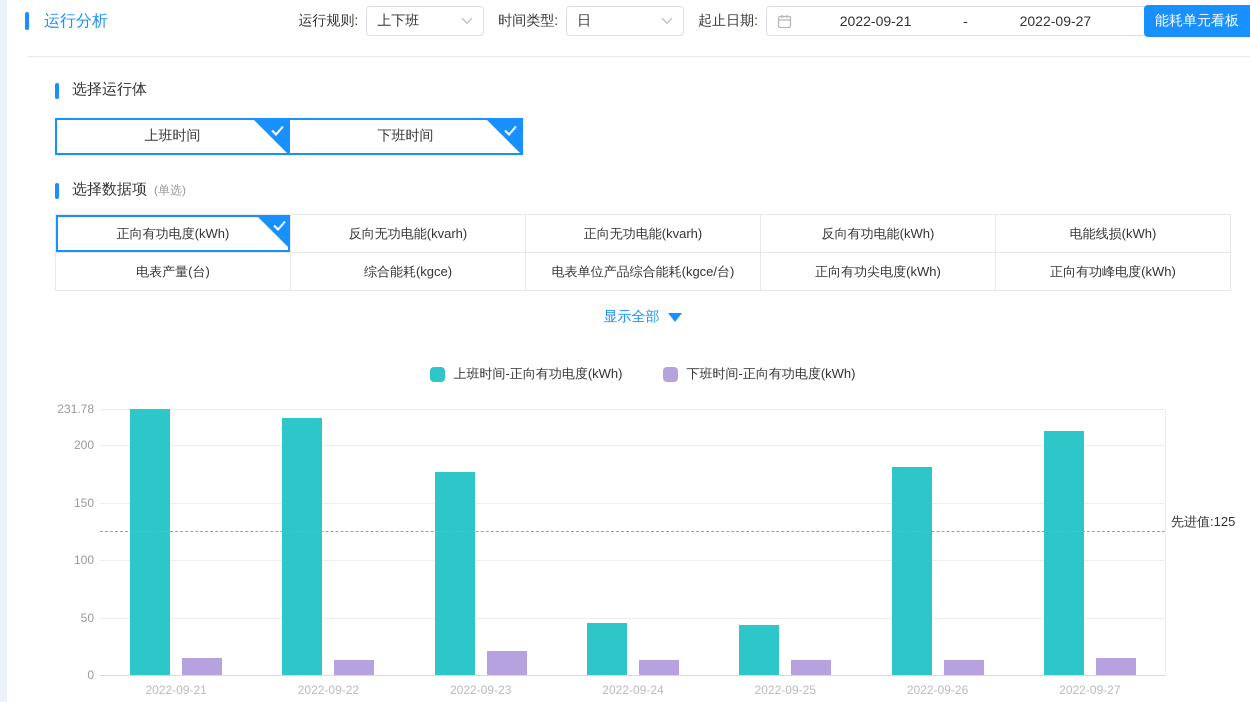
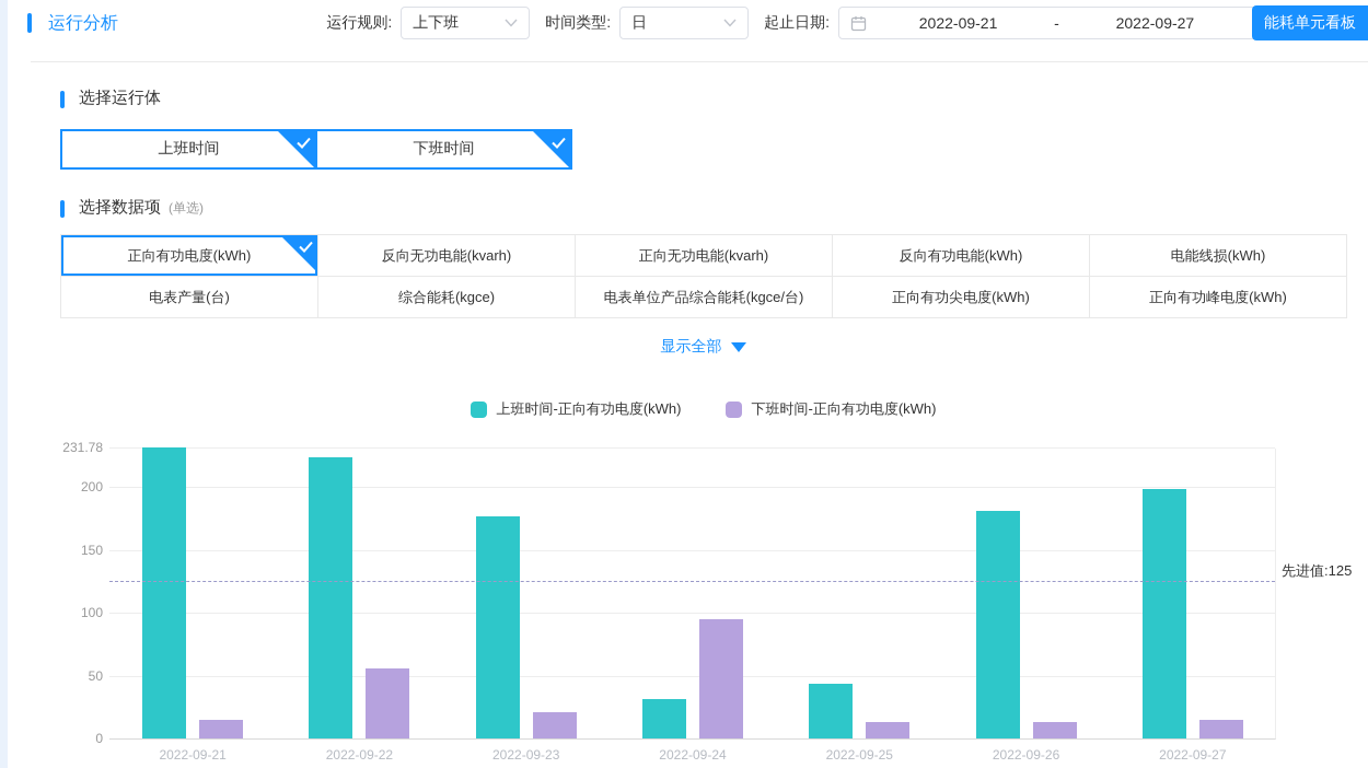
下班时间-正向有功电度(kWh)/2022-09-22: 13 -> 56
上班时间-正向有功电度(kWh)/2022-09-24: 45 -> 31
下班时间-正向有功电度(kWh)/2022-09-24: 13 -> 95
上班时间-正向有功电度(kWh)/2022-09-27: 213 -> 199
